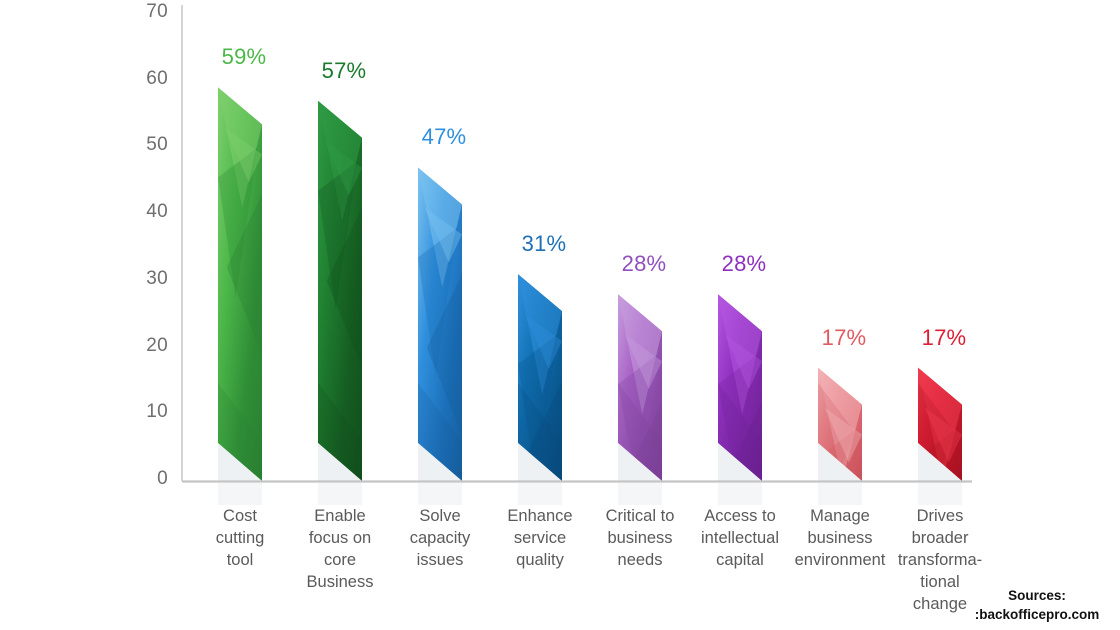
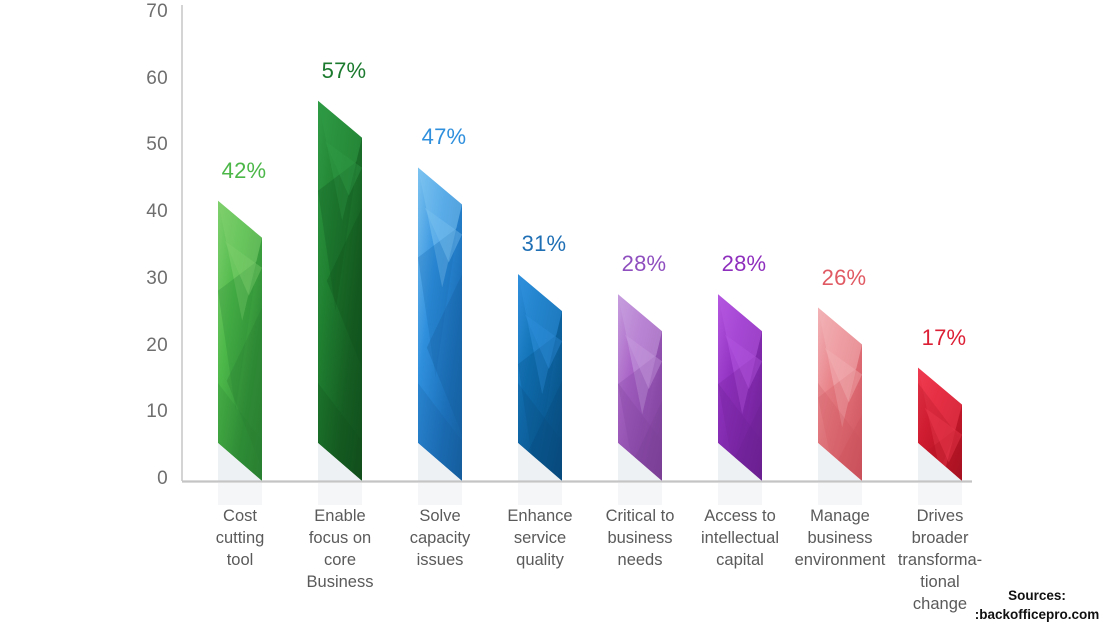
Cost cutting tool: 59% -> 42%
Manage business environment: 17% -> 26%
